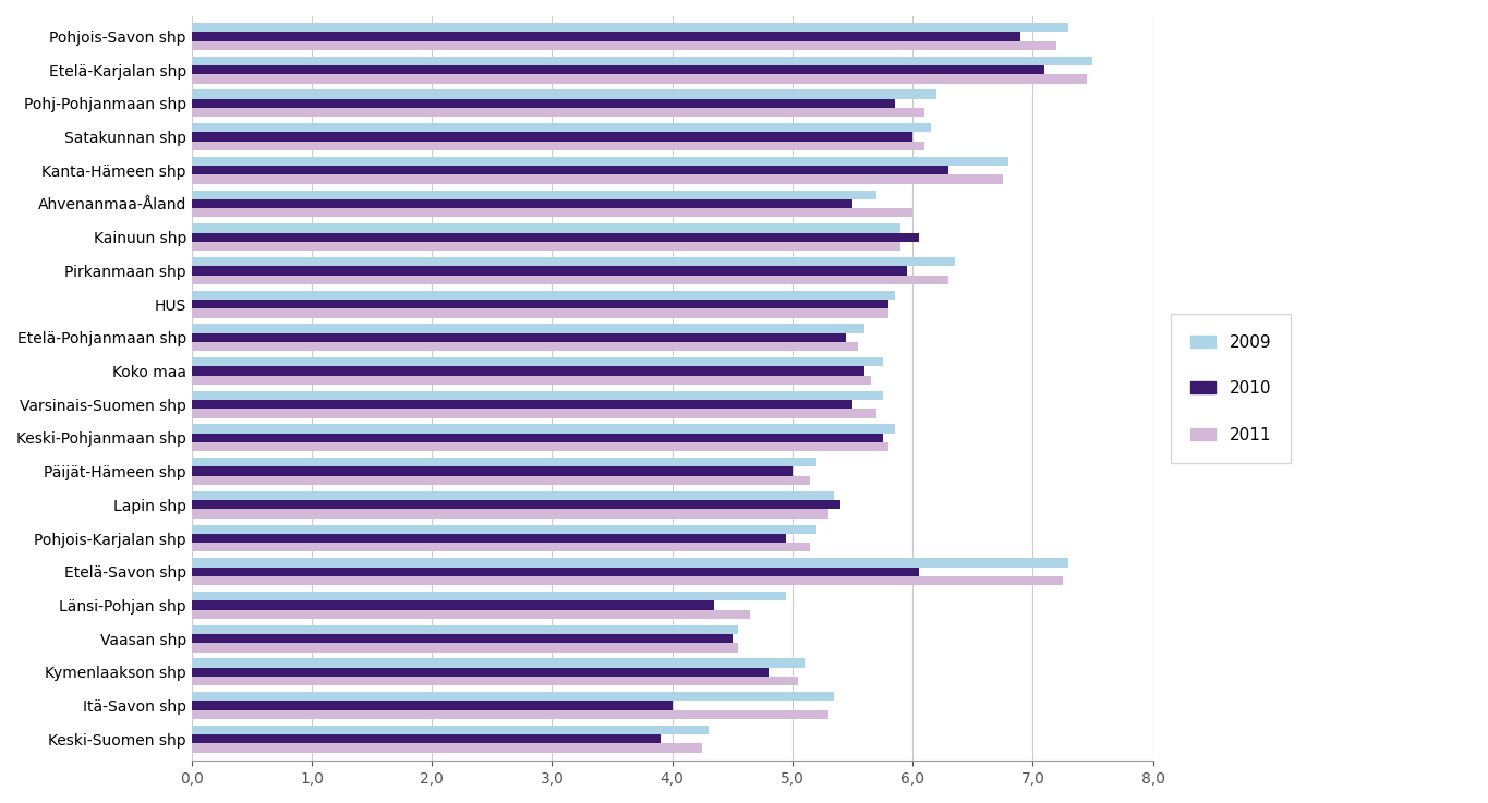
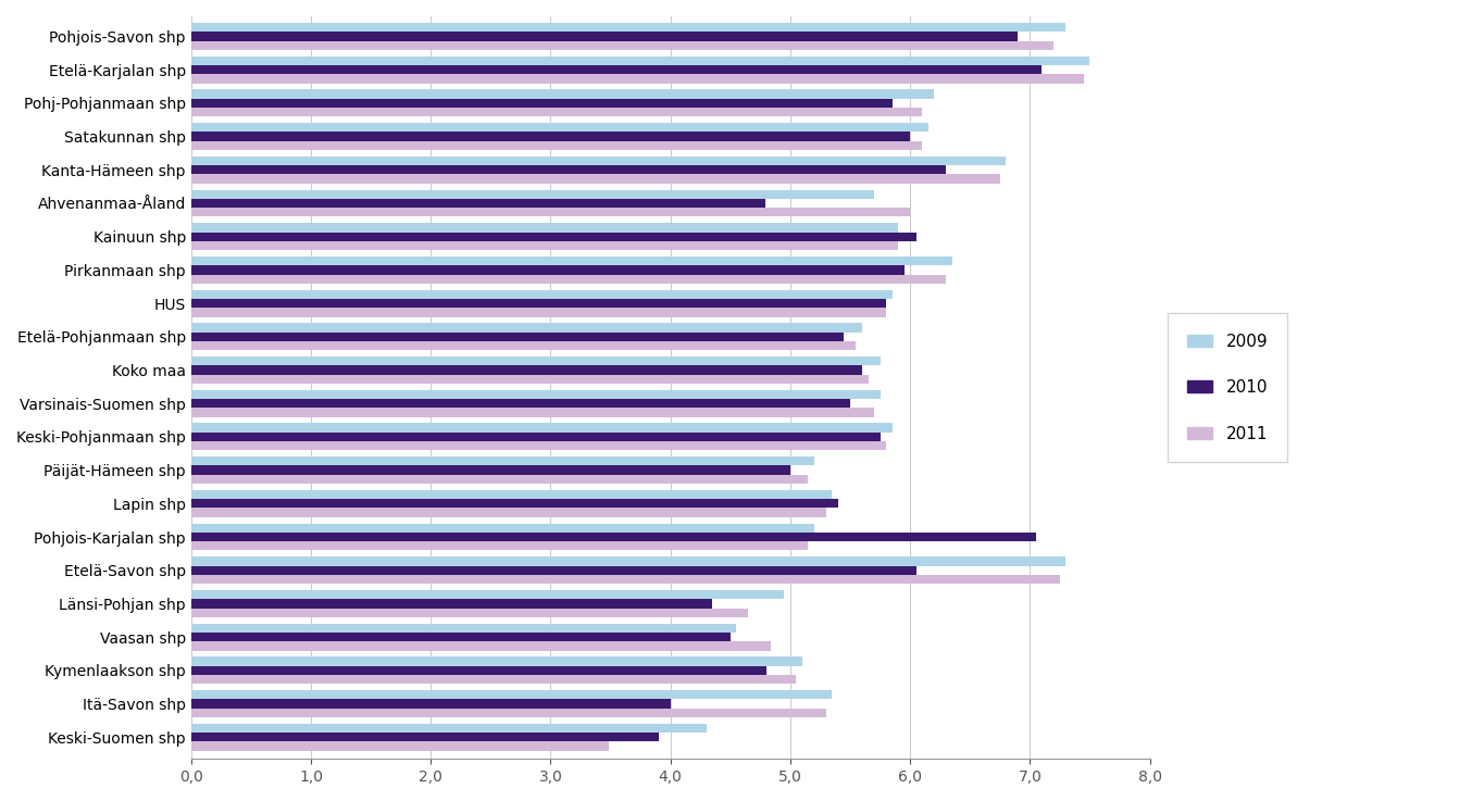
2010/Ahvenanmaa-Åland: 5,50 -> 4,79
2010/Pohjois-Karjalan shp: 4,95 -> 7,05
2011/Vaasan shp: 4,55 -> 4,84
2011/Keski-Suomen shp: 4,25 -> 3,49
